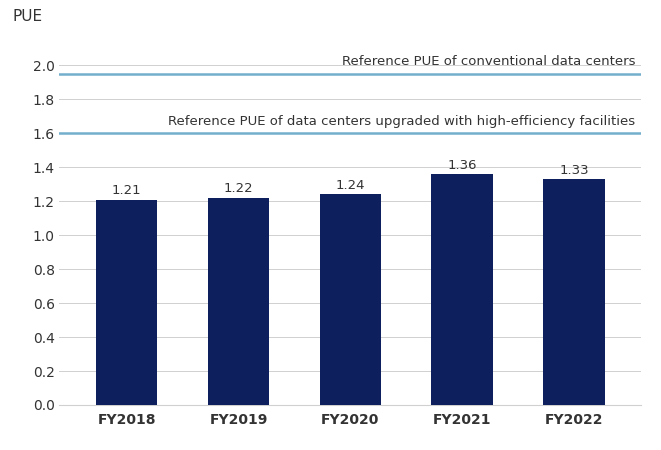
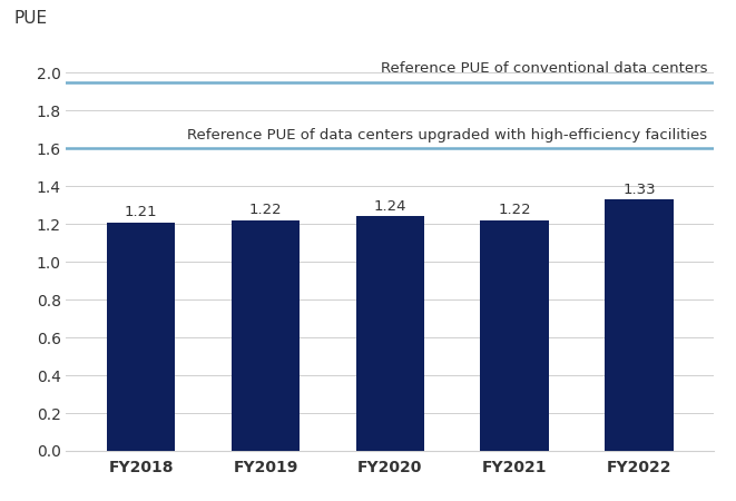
FY2021: 1.36 -> 1.22
